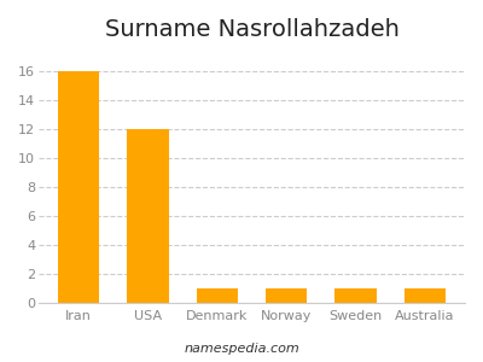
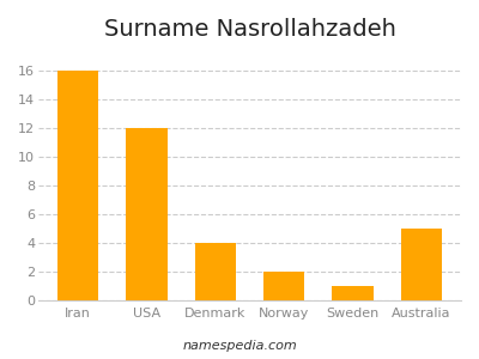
Denmark: 1 -> 4
Norway: 1 -> 2
Australia: 1 -> 5
